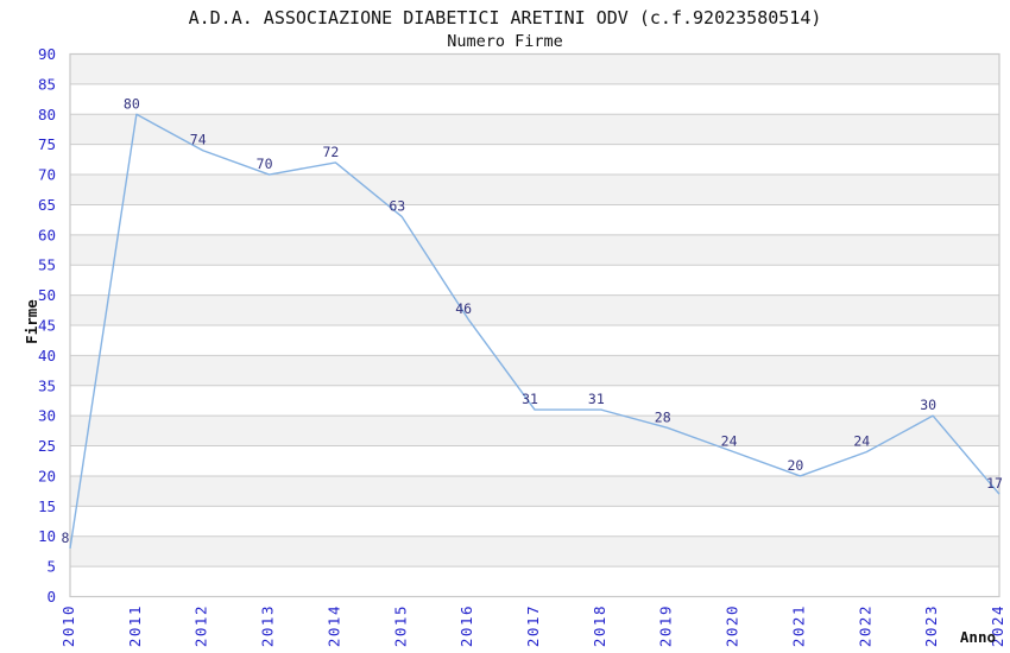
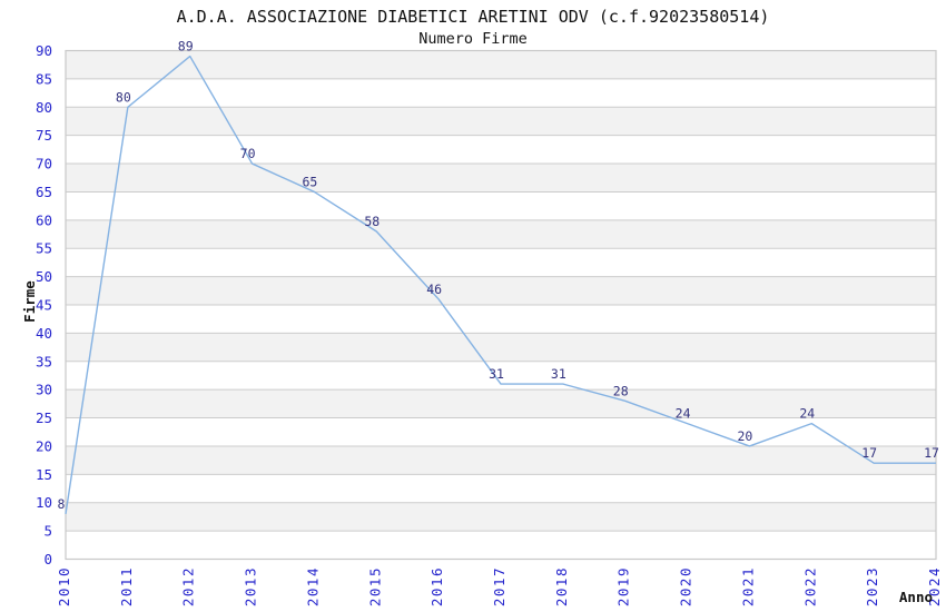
2012: 74 -> 89
2014: 72 -> 65
2015: 63 -> 58
2023: 30 -> 17
